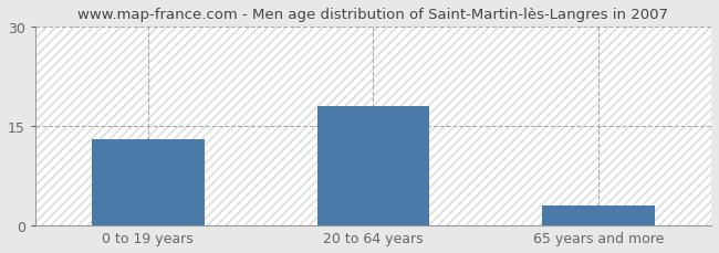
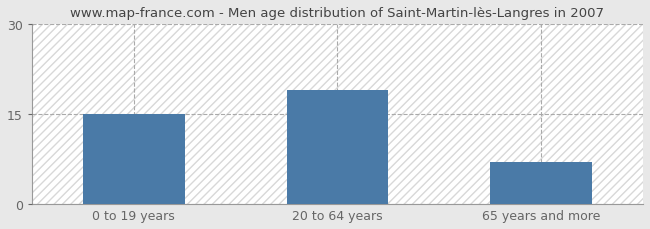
0 to 19 years: 13 -> 15
20 to 64 years: 18 -> 19
65 years and more: 3 -> 7
